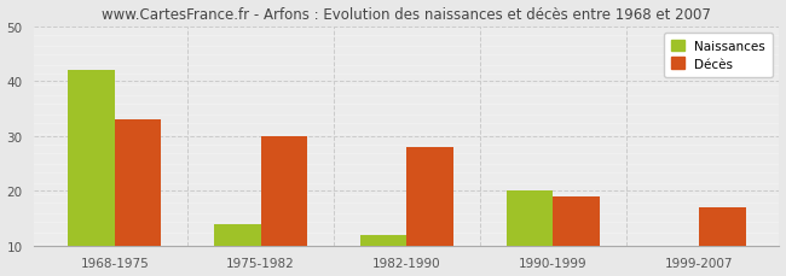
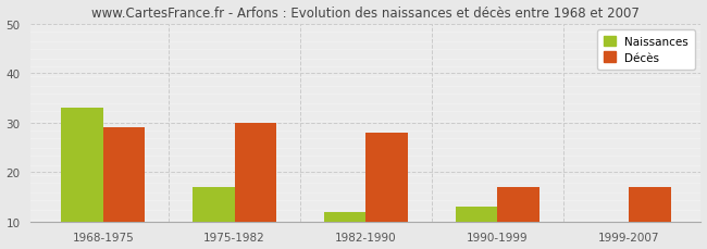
Naissances/1968-1975: 42 -> 33
Décès/1968-1975: 33 -> 29
Naissances/1975-1982: 14 -> 17
Naissances/1990-1999: 20 -> 13
Décès/1990-1999: 19 -> 17
